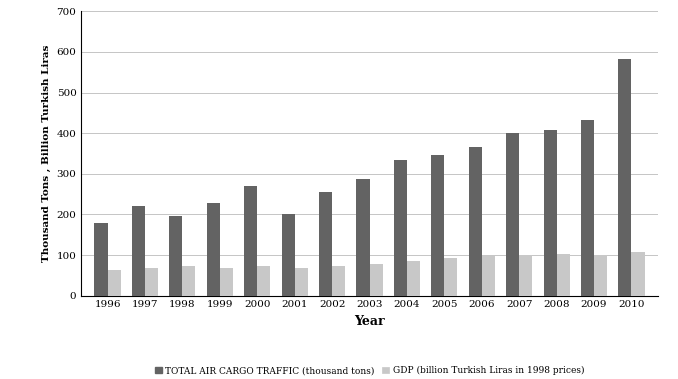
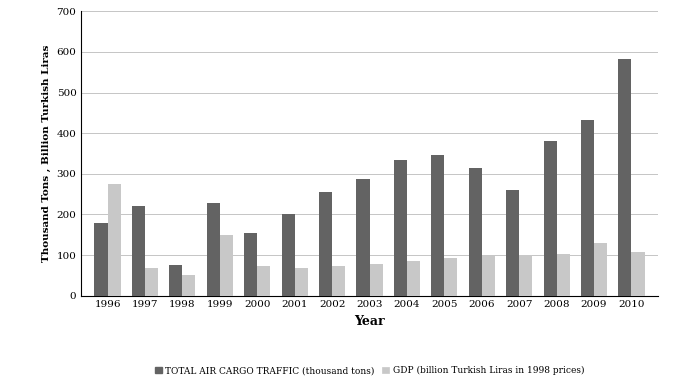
GDP (billion Turkish Liras in 1998 prices)/1996: 63 -> 275
TOTAL AIR CARGO TRAFFIC (thousand tons)/1998: 197 -> 75
GDP (billion Turkish Liras in 1998 prices)/1998: 72 -> 50
GDP (billion Turkish Liras in 1998 prices)/1999: 67 -> 150
TOTAL AIR CARGO TRAFFIC (thousand tons)/2000: 270 -> 155
TOTAL AIR CARGO TRAFFIC (thousand tons)/2006: 365 -> 315
TOTAL AIR CARGO TRAFFIC (thousand tons)/2007: 401 -> 260
TOTAL AIR CARGO TRAFFIC (thousand tons)/2008: 408 -> 380
GDP (billion Turkish Liras in 1998 prices)/2009: 100 -> 130
